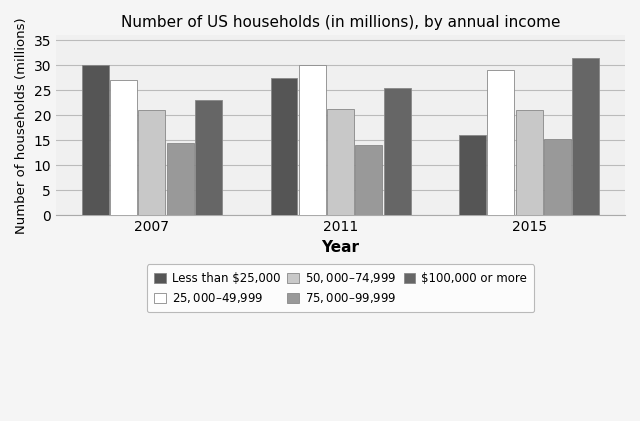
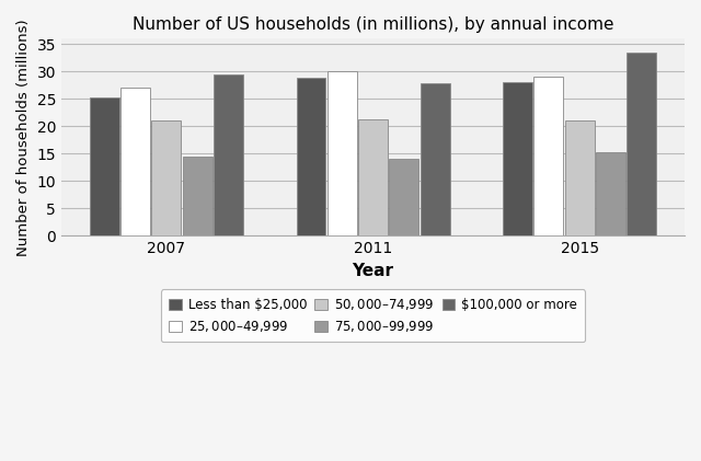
Less than $25,000/2007: 30.0 -> 25.2
$100,000 or more/2007: 23.0 -> 29.5
Less than $25,000/2011: 27.5 -> 28.9
$100,000 or more/2011: 25.5 -> 27.8
Less than $25,000/2015: 16.0 -> 28.0
$100,000 or more/2015: 31.5 -> 33.5
